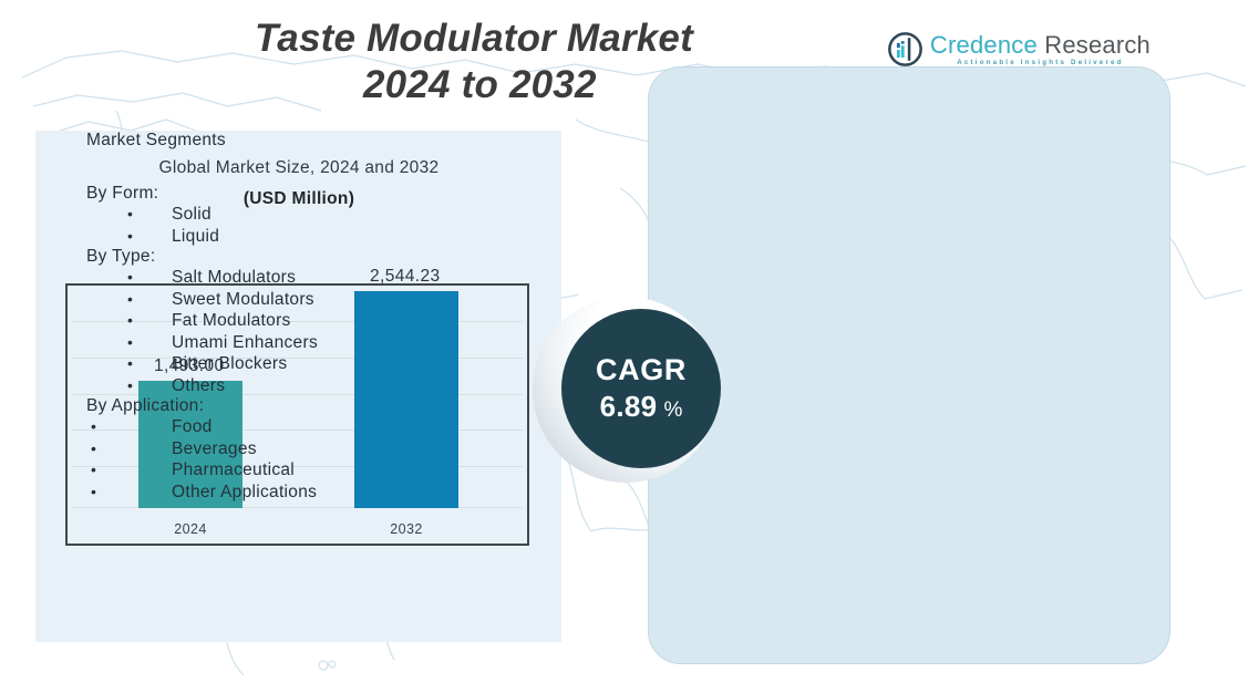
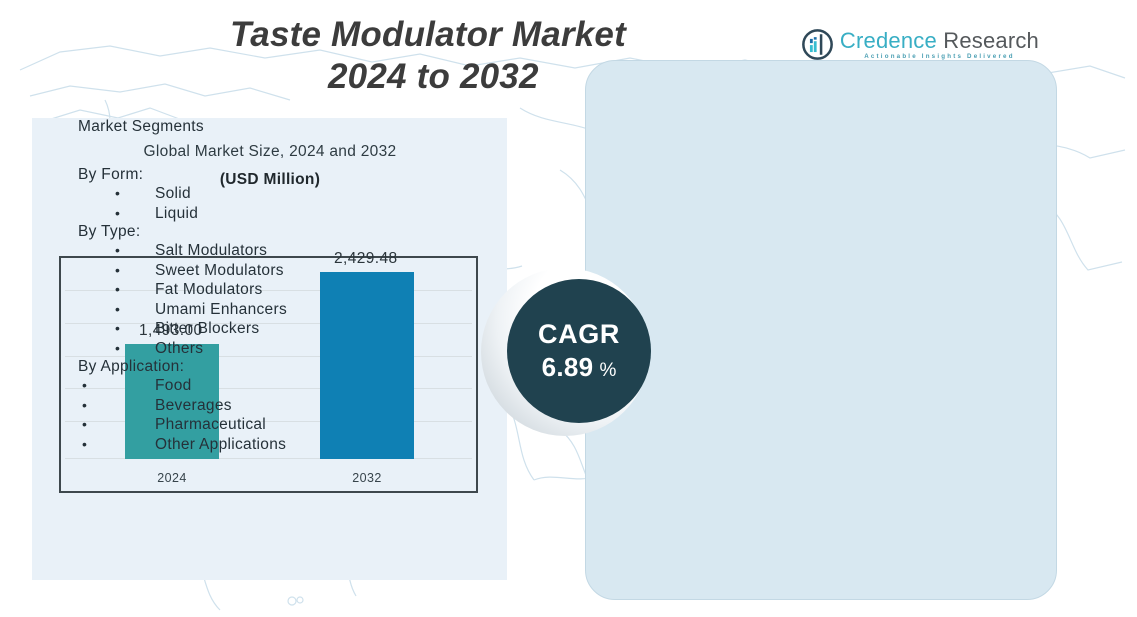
2032: 2,544.23 -> 2,429.48
